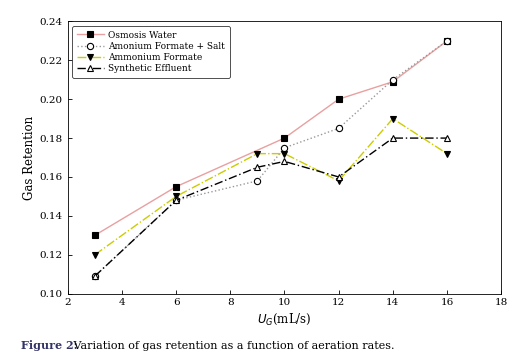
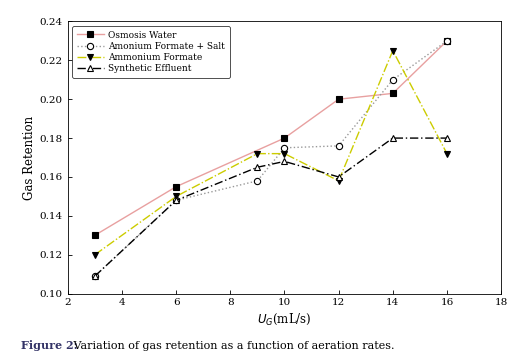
Amonium Formate + Salt/12: 0.185 -> 0.176
Osmosis Water/14: 0.209 -> 0.203
Ammonium Formate/14: 0.190 -> 0.225
